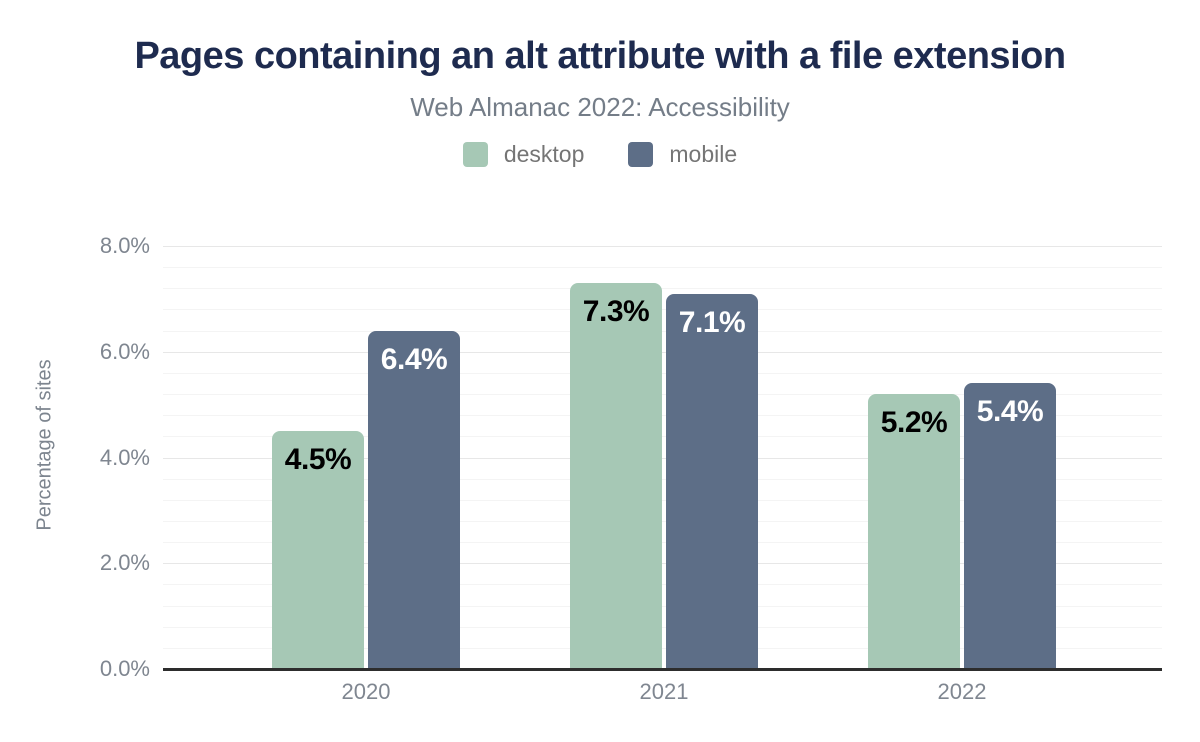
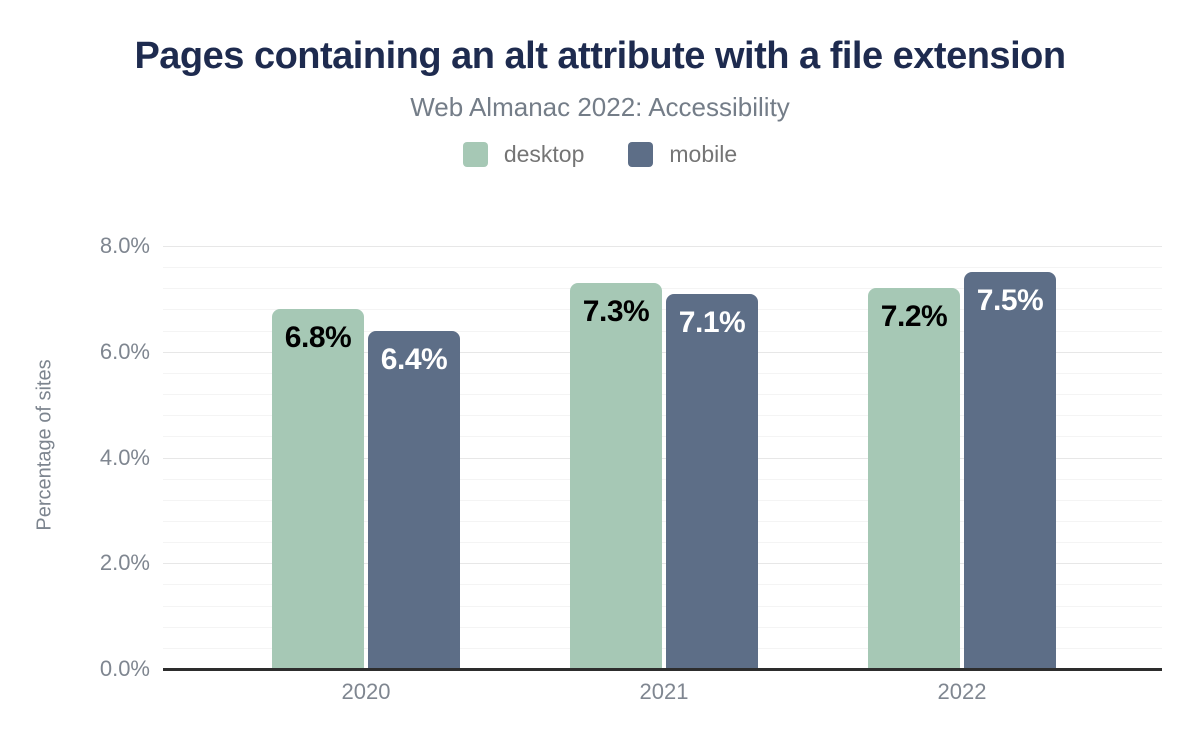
desktop/2020: 4.5% -> 6.8%
desktop/2022: 5.2% -> 7.2%
mobile/2022: 5.4% -> 7.5%
